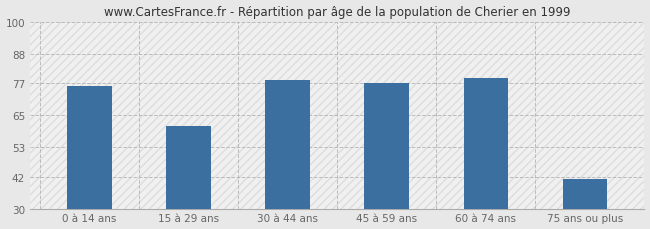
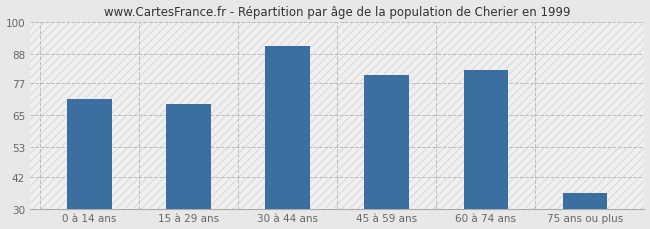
0 à 14 ans: 76 -> 71
15 à 29 ans: 61 -> 69
30 à 44 ans: 78 -> 91
45 à 59 ans: 77 -> 80
60 à 74 ans: 79 -> 82
75 ans ou plus: 41 -> 36
